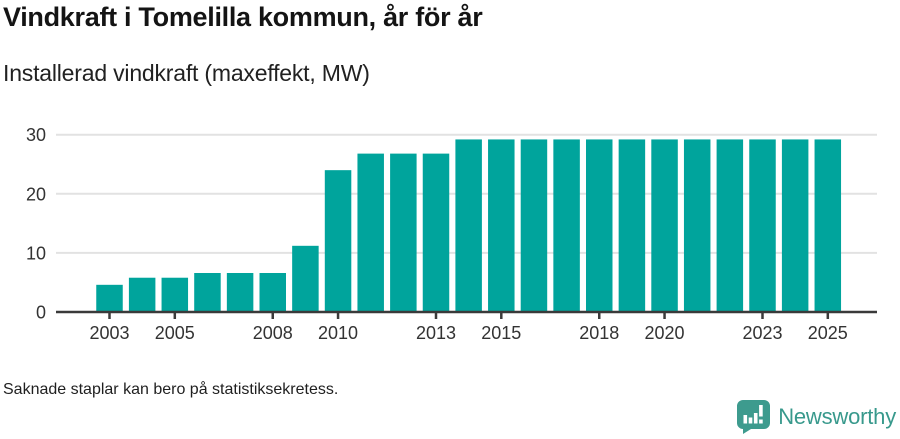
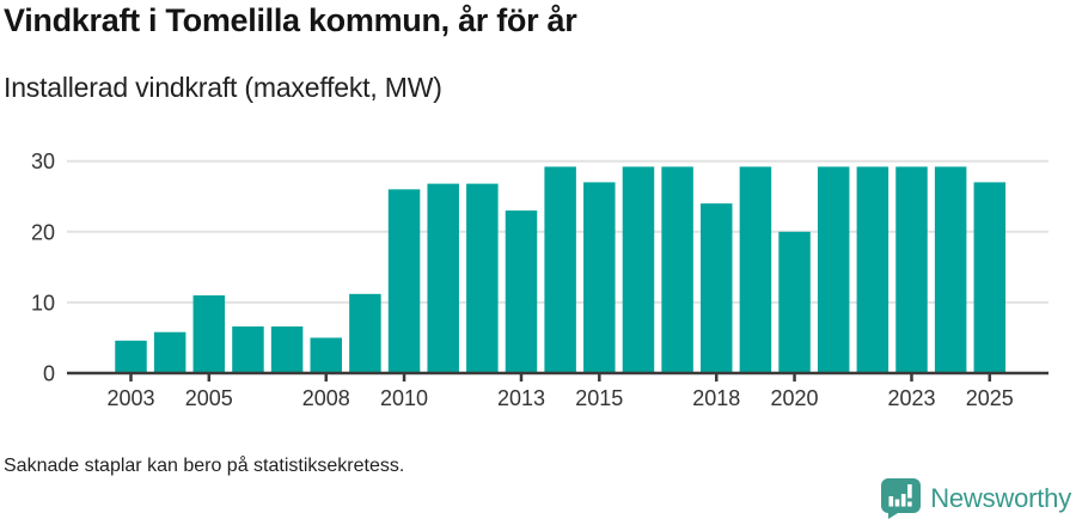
2005: 6 -> 11
2008: 7 -> 5
2010: 24 -> 26
2013: 27 -> 23
2015: 29 -> 27
2018: 29 -> 24
2020: 29 -> 20
2025: 29 -> 27
